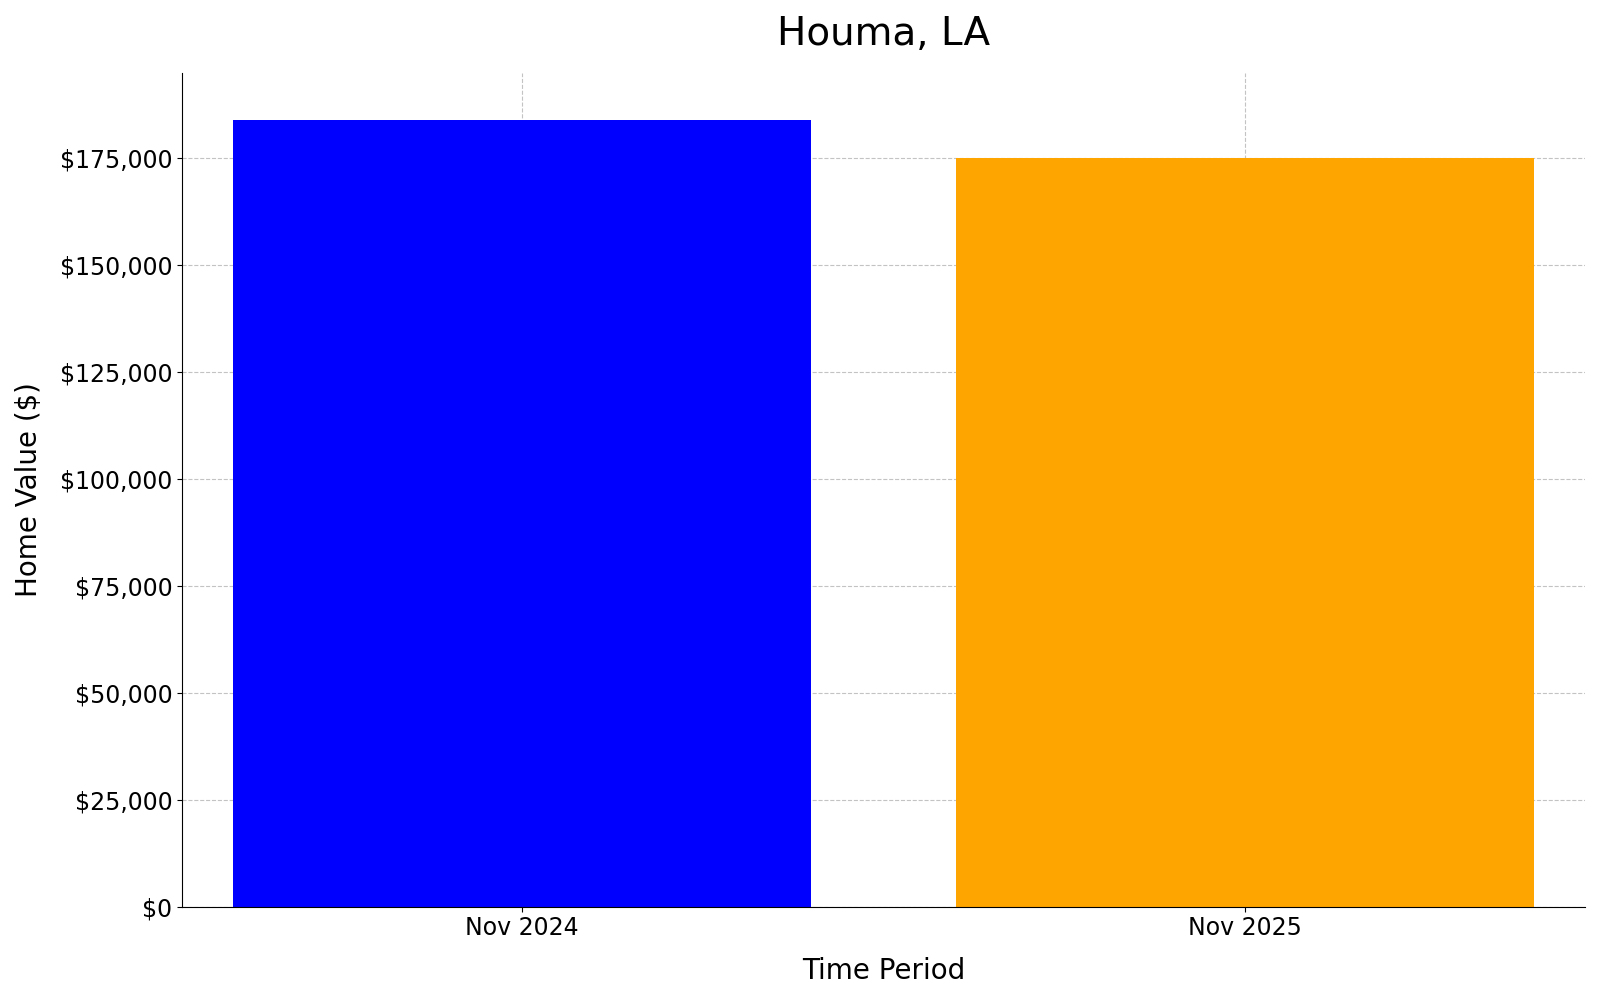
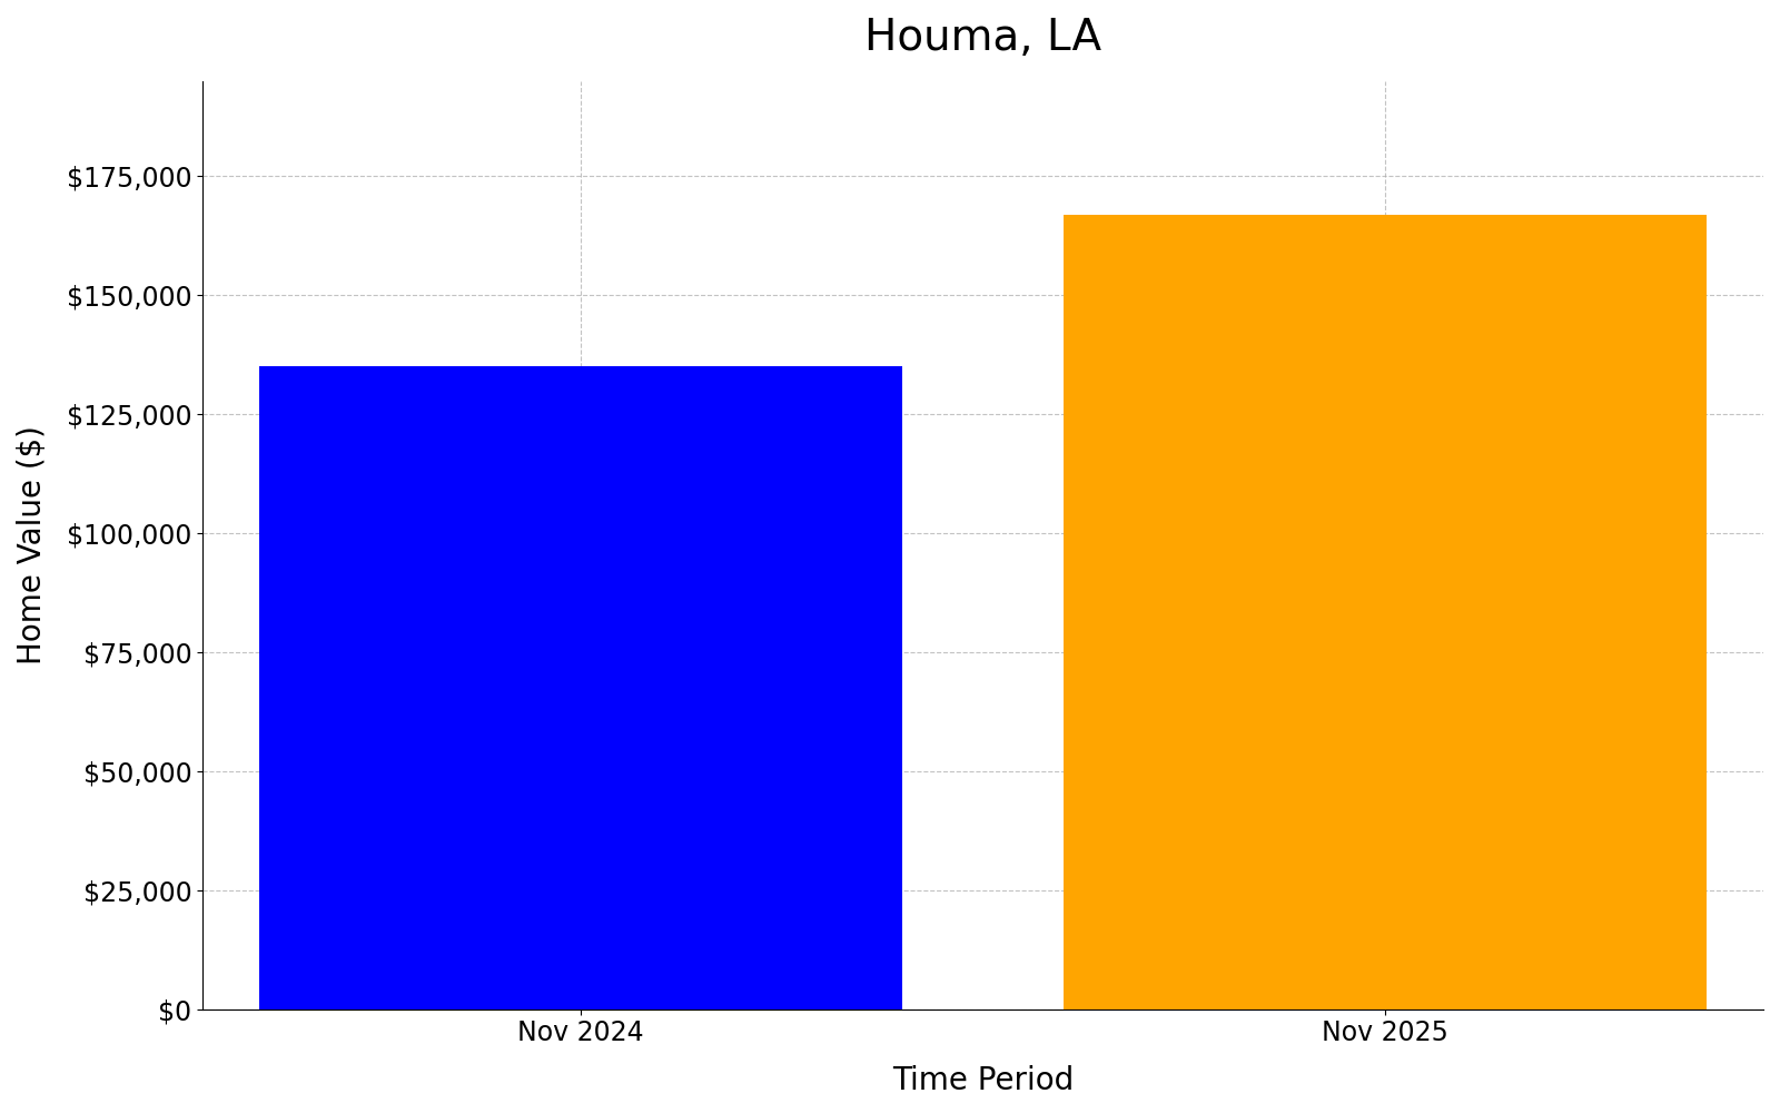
Nov 2024: $184,000 -> $135,000
Nov 2025: $175,000 -> $167,000
